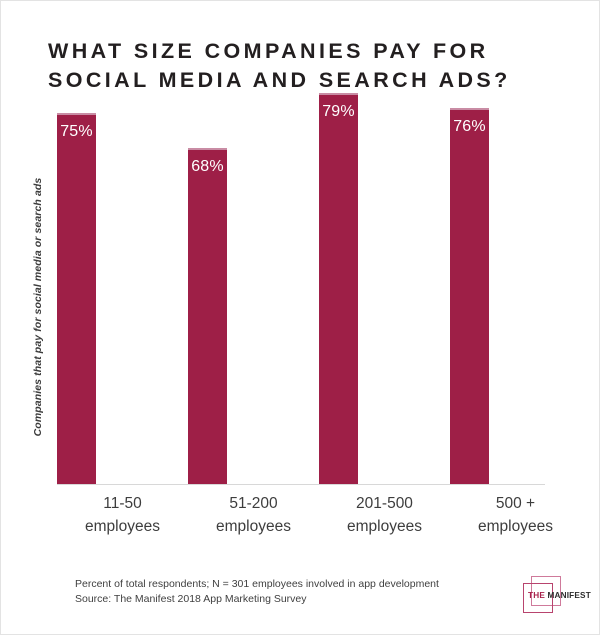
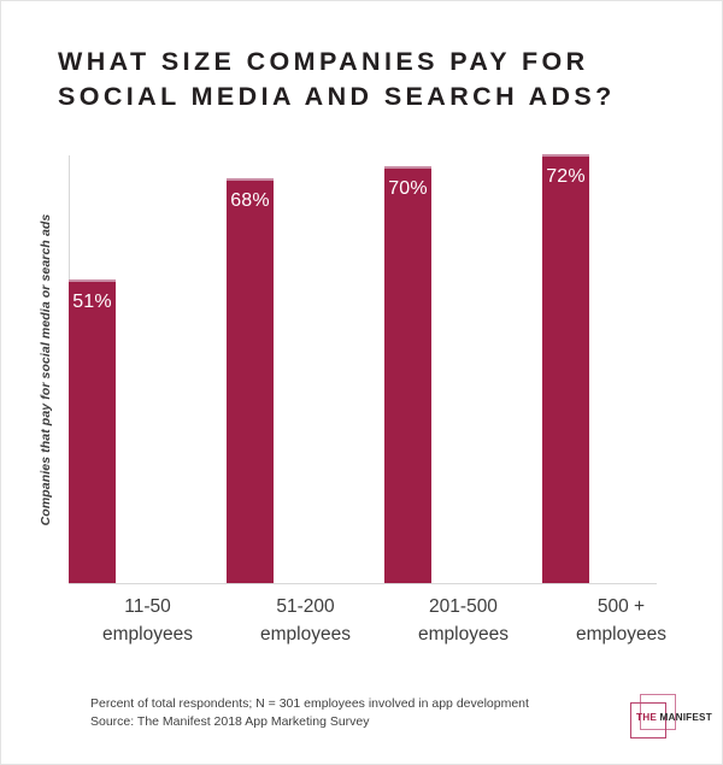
11-50 employees: 75% -> 51%
201-500 employees: 79% -> 70%
500 + employees: 76% -> 72%
